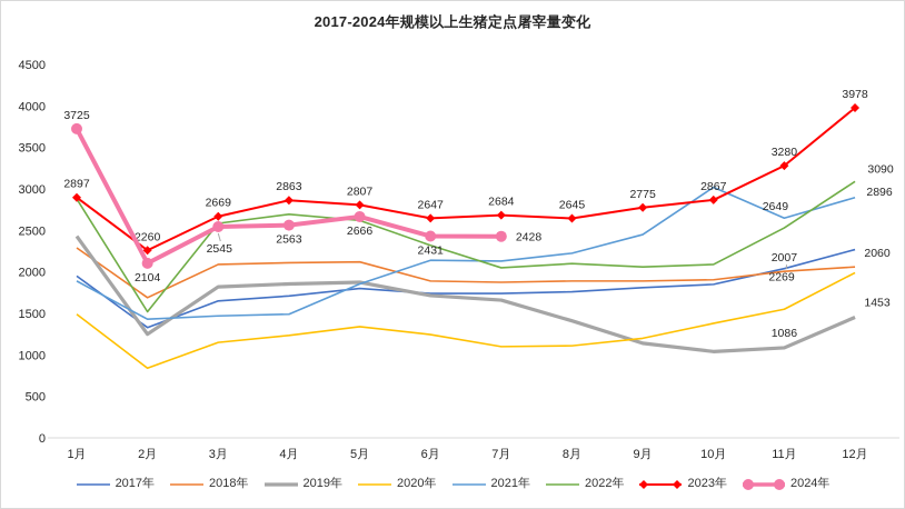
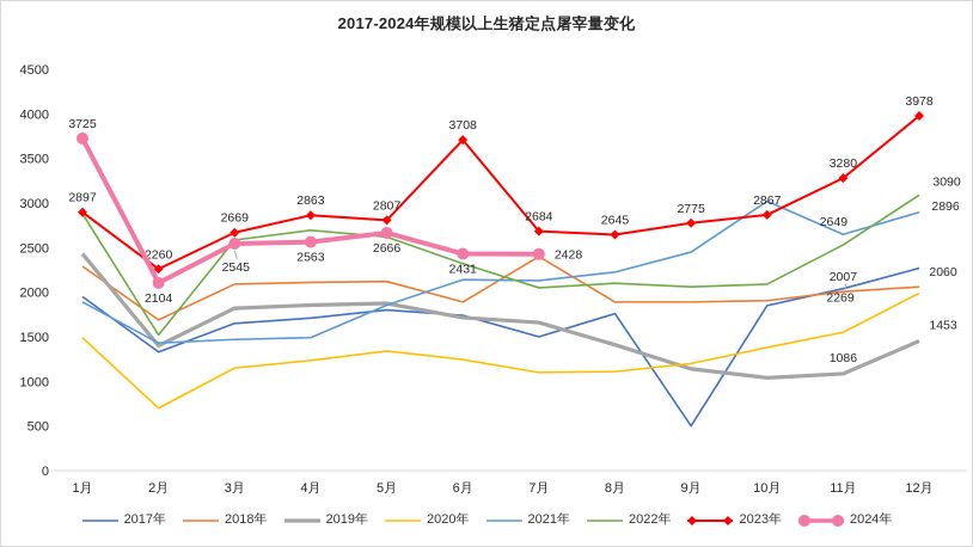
2019年/2月: 1200 -> 1400
2020年/2月: 800 -> 700
2023年/6月: 2647 -> 3708
2017年/7月: 1700 -> 1500
2018年/7月: 1900 -> 2400
2017年/9月: 1800 -> 500
